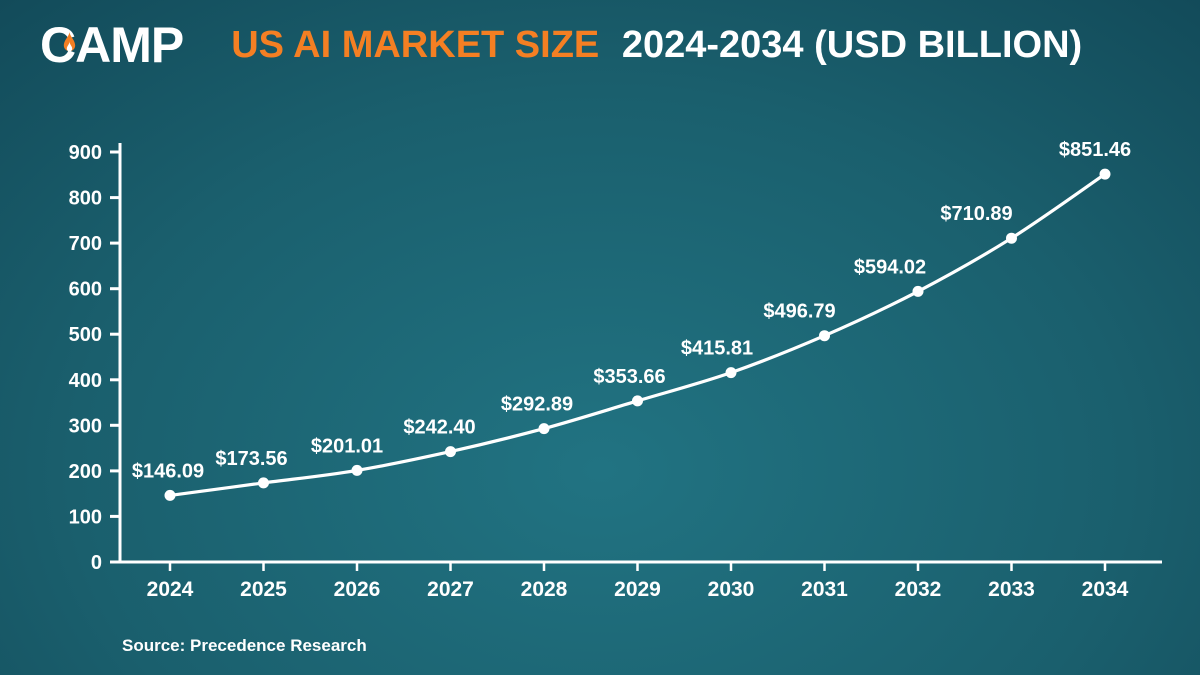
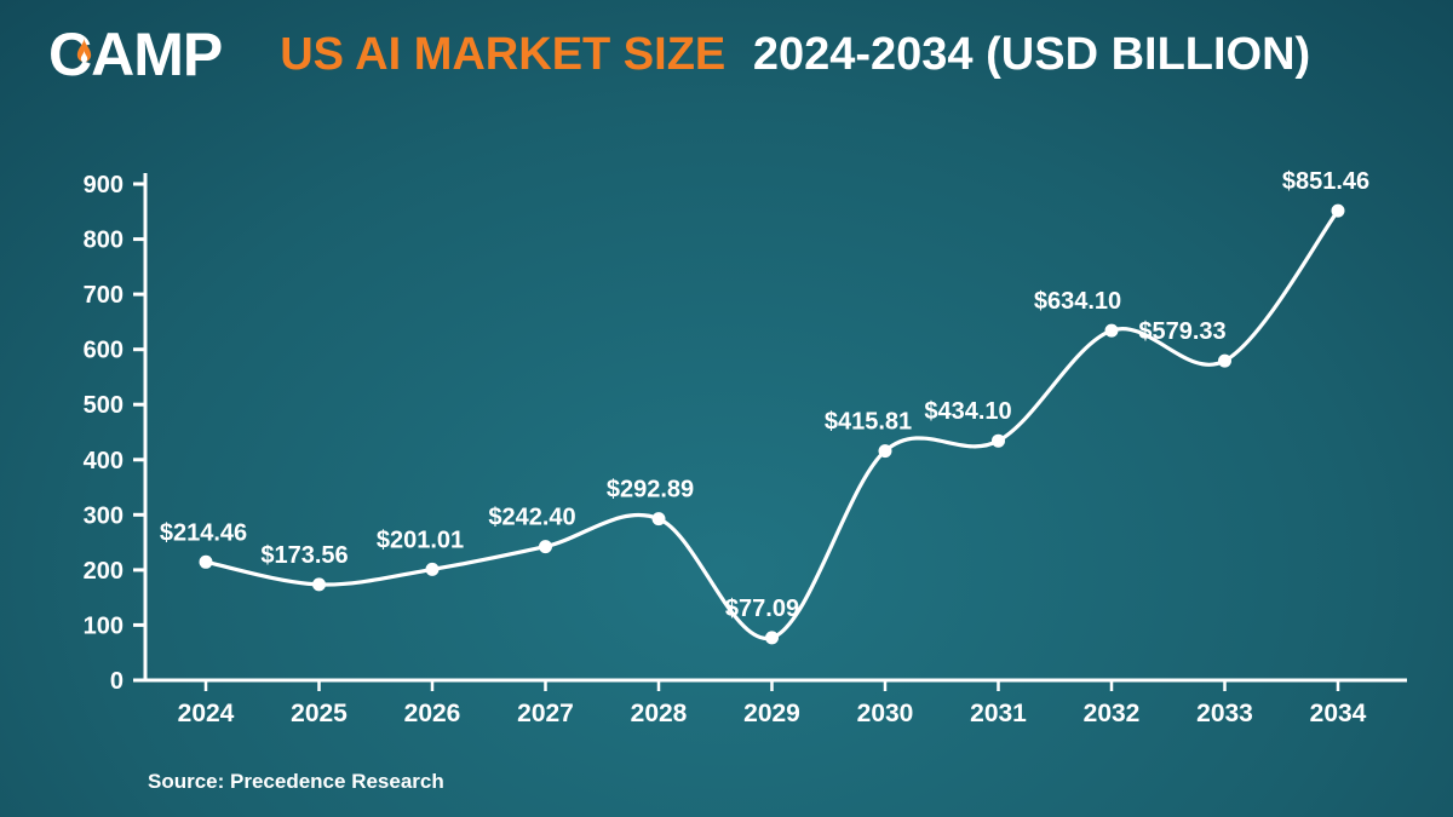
2024: $146.09 -> $214.46
2029: $353.66 -> $77.09
2031: $496.79 -> $434.10
2032: $594.02 -> $634.10
2033: $710.89 -> $579.33
